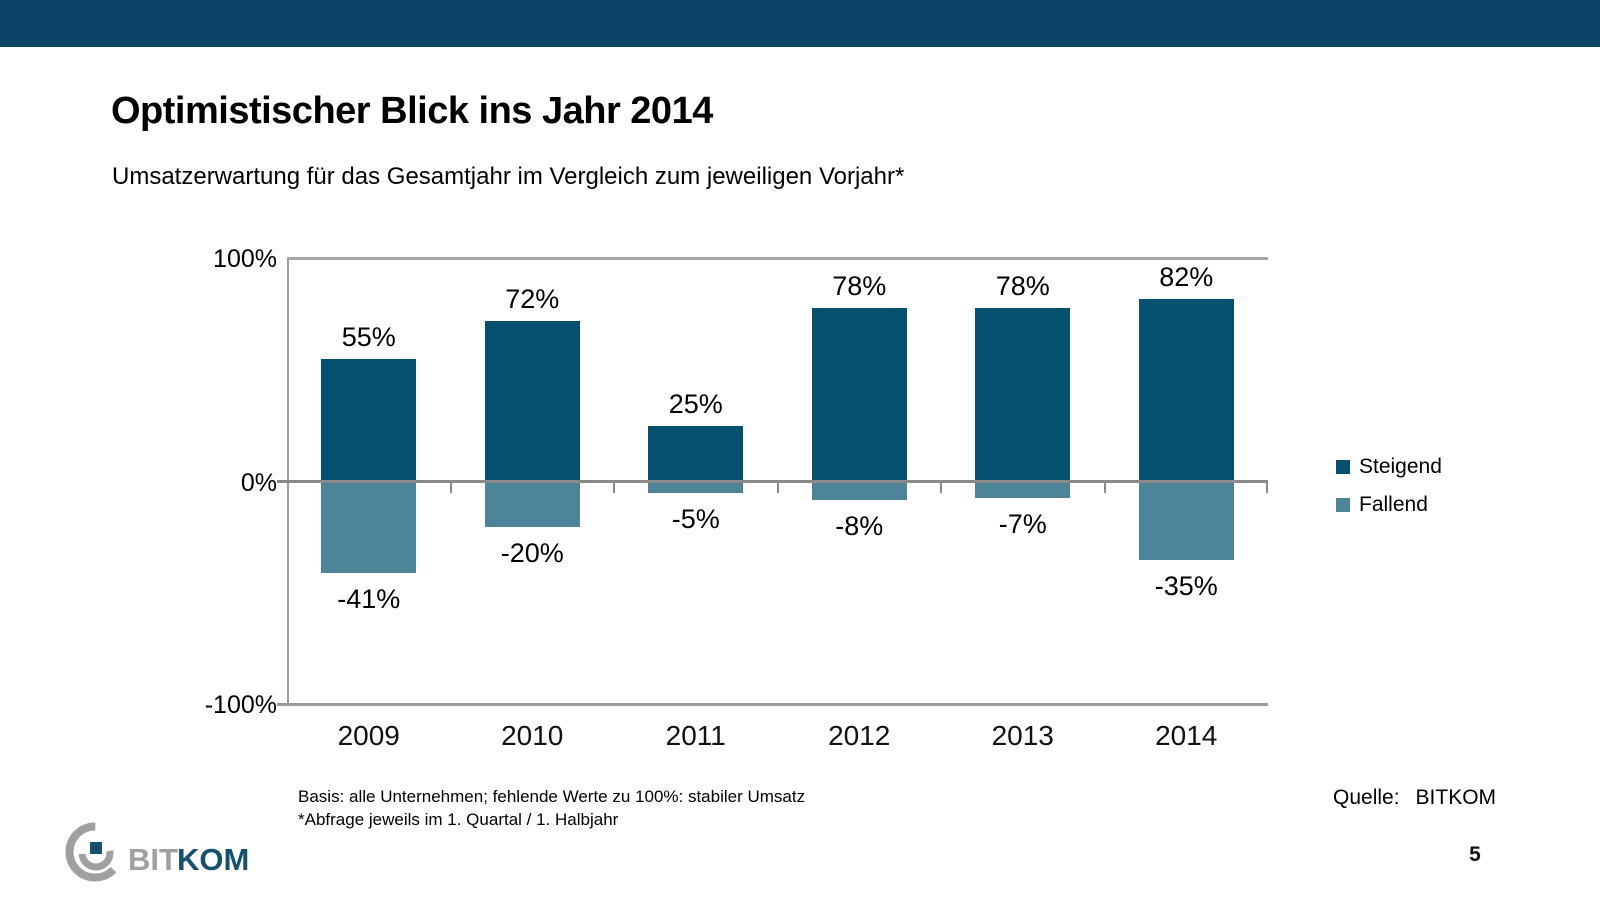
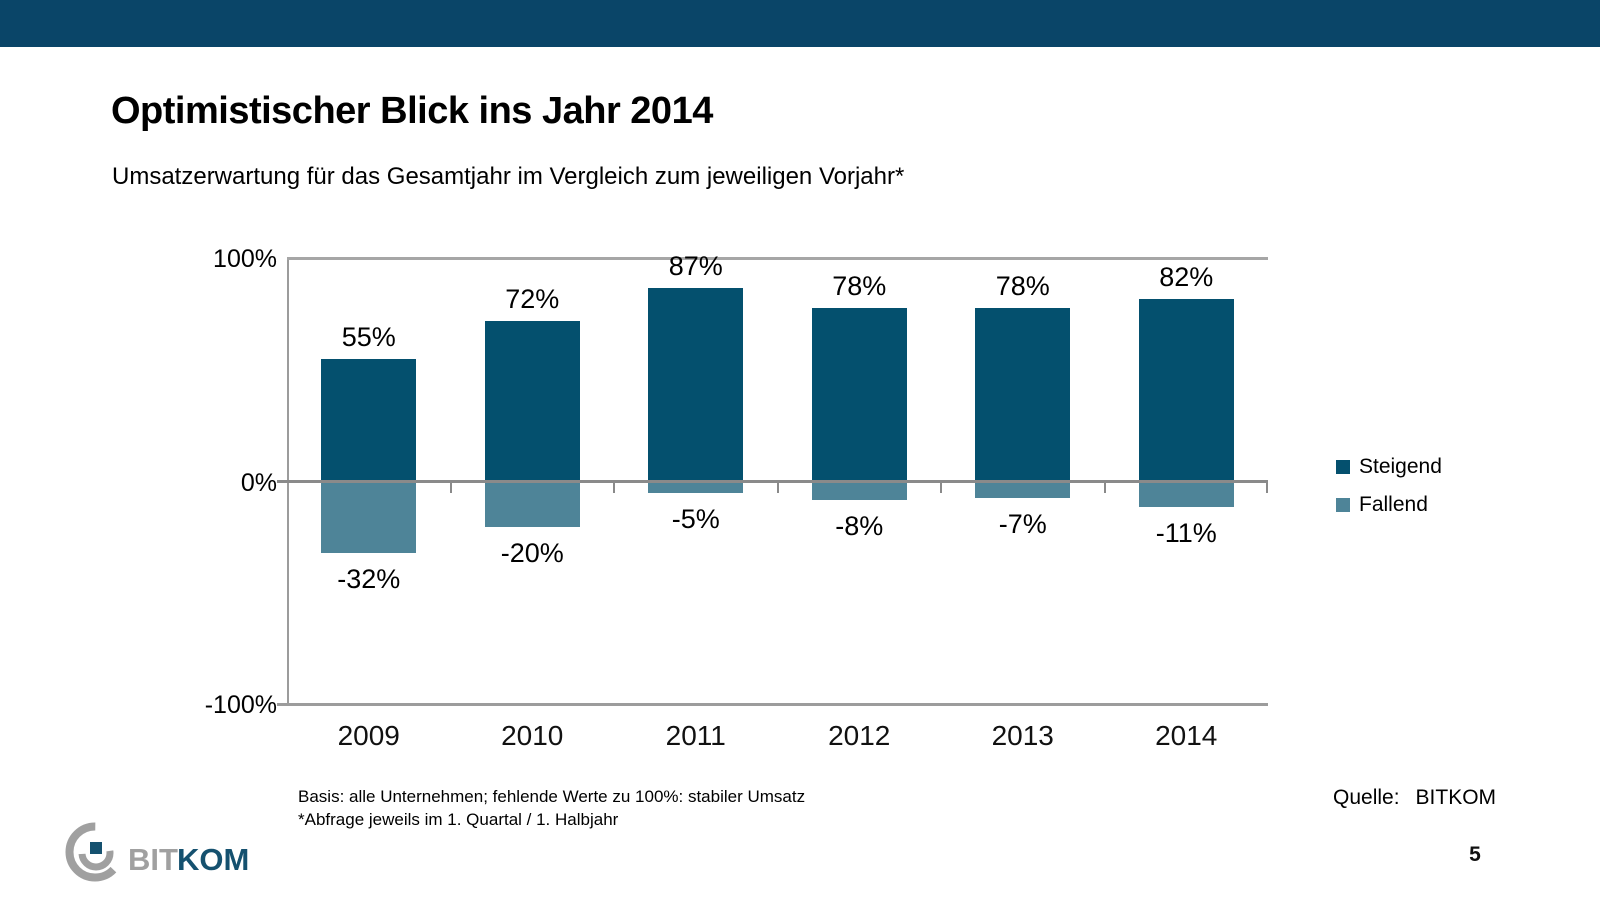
Fallend/2009: -41% -> -32%
Steigend/2011: 25% -> 87%
Fallend/2014: -35% -> -11%
